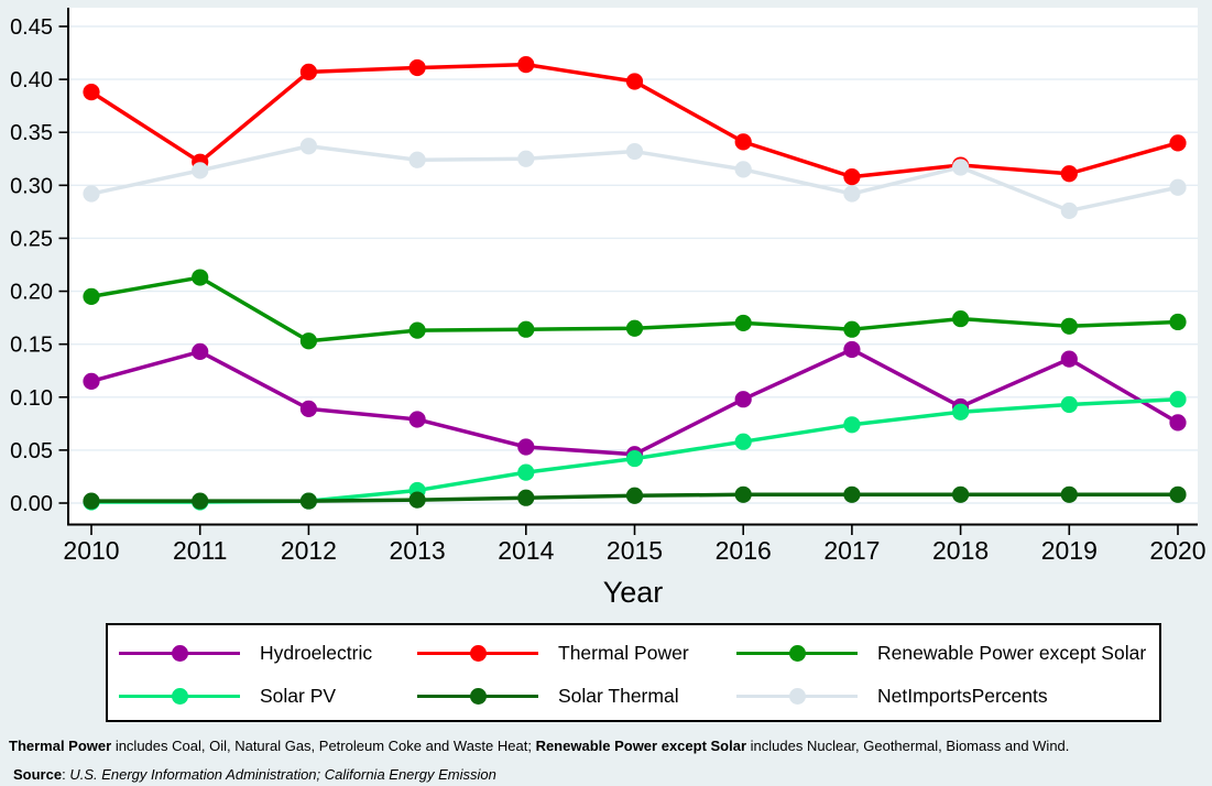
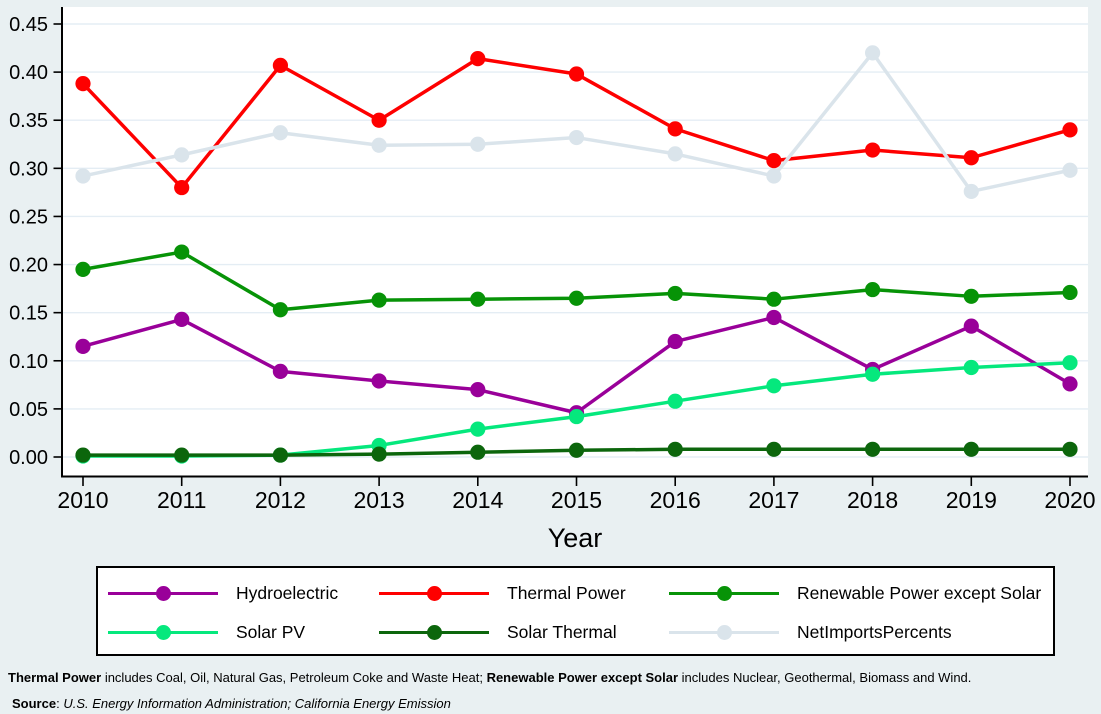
Thermal Power/2011: 0.32 -> 0.28
Thermal Power/2013: 0.41 -> 0.35
Hydroelectric/2014: 0.05 -> 0.07
Hydroelectric/2016: 0.10 -> 0.12
NetImportsPercents/2018: 0.32 -> 0.42
